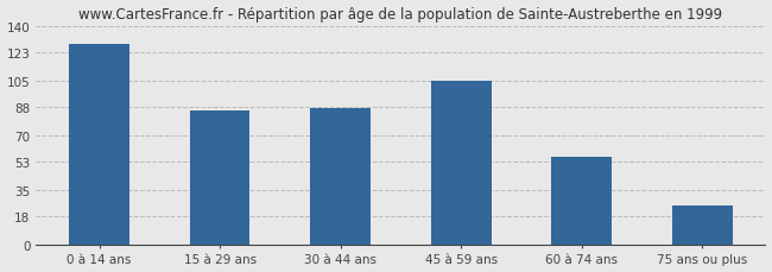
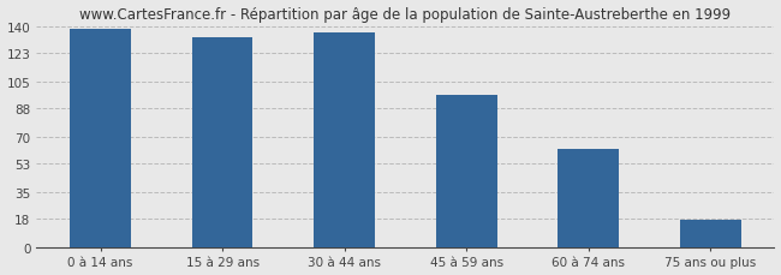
0 à 14 ans: 128 -> 138
15 à 29 ans: 86 -> 133
30 à 44 ans: 87 -> 136
45 à 59 ans: 105 -> 96
60 à 74 ans: 56 -> 62
75 ans ou plus: 25 -> 17
